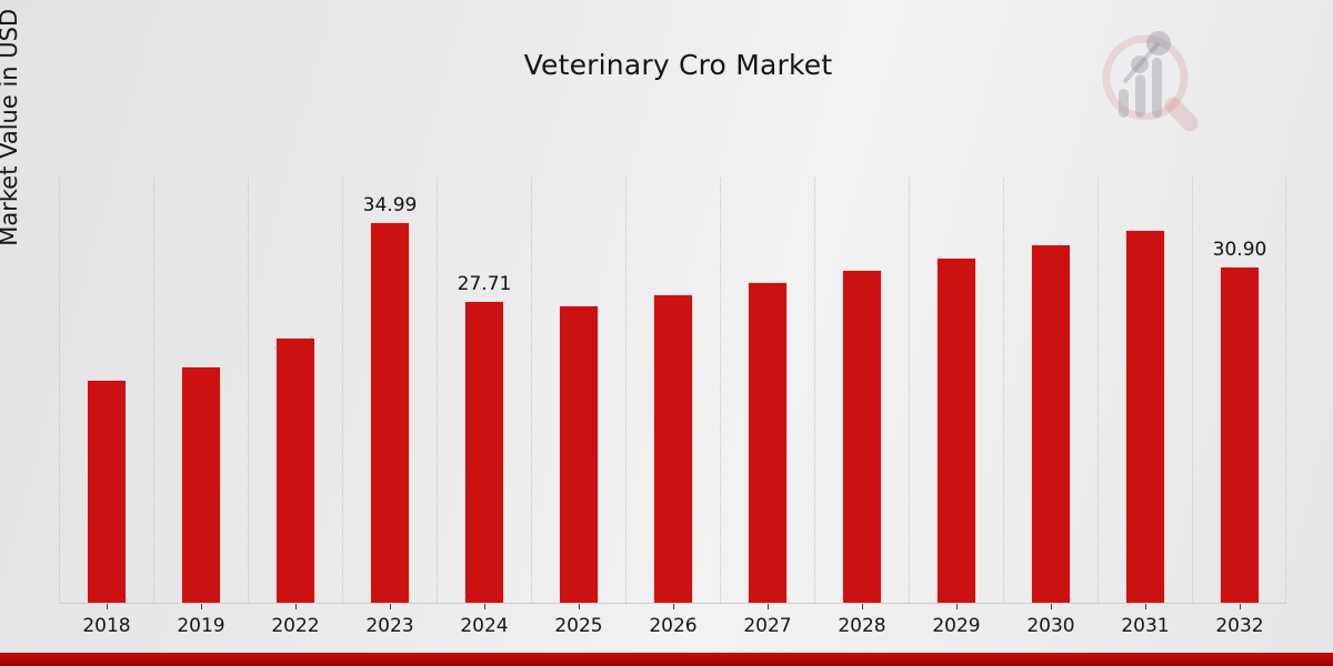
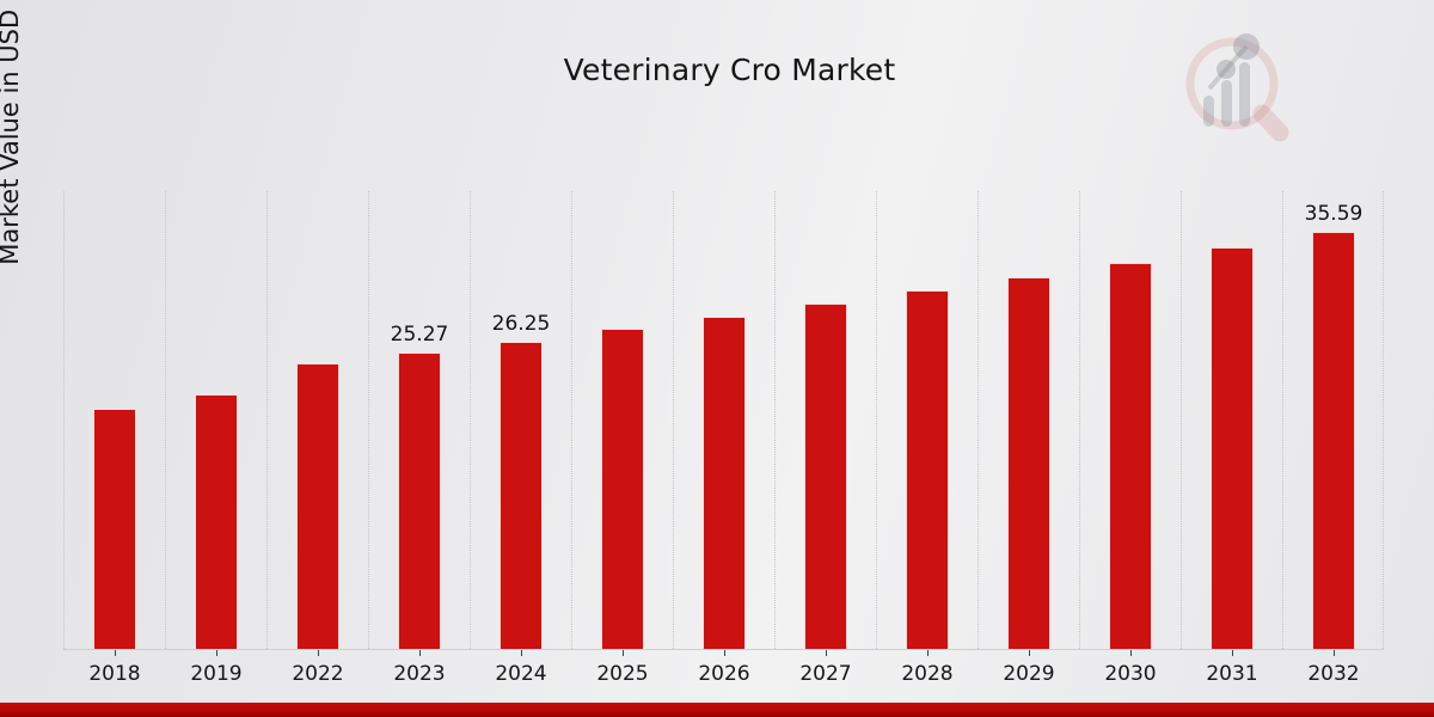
2023: 34.99 -> 25.27
2024: 27.71 -> 26.25
2032: 30.90 -> 35.59
